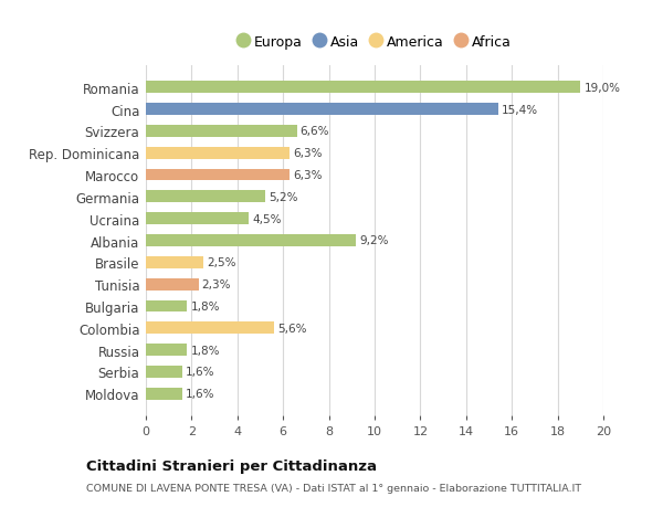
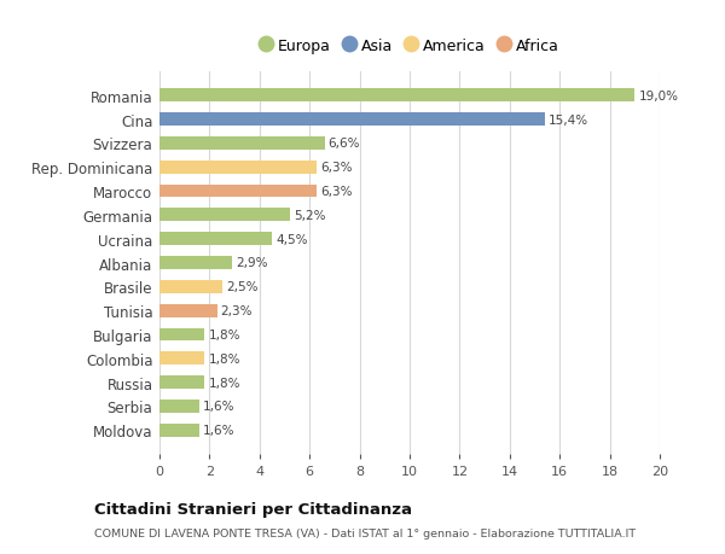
Albania: 9,2% -> 2,9%
Colombia: 5,6% -> 1,8%
